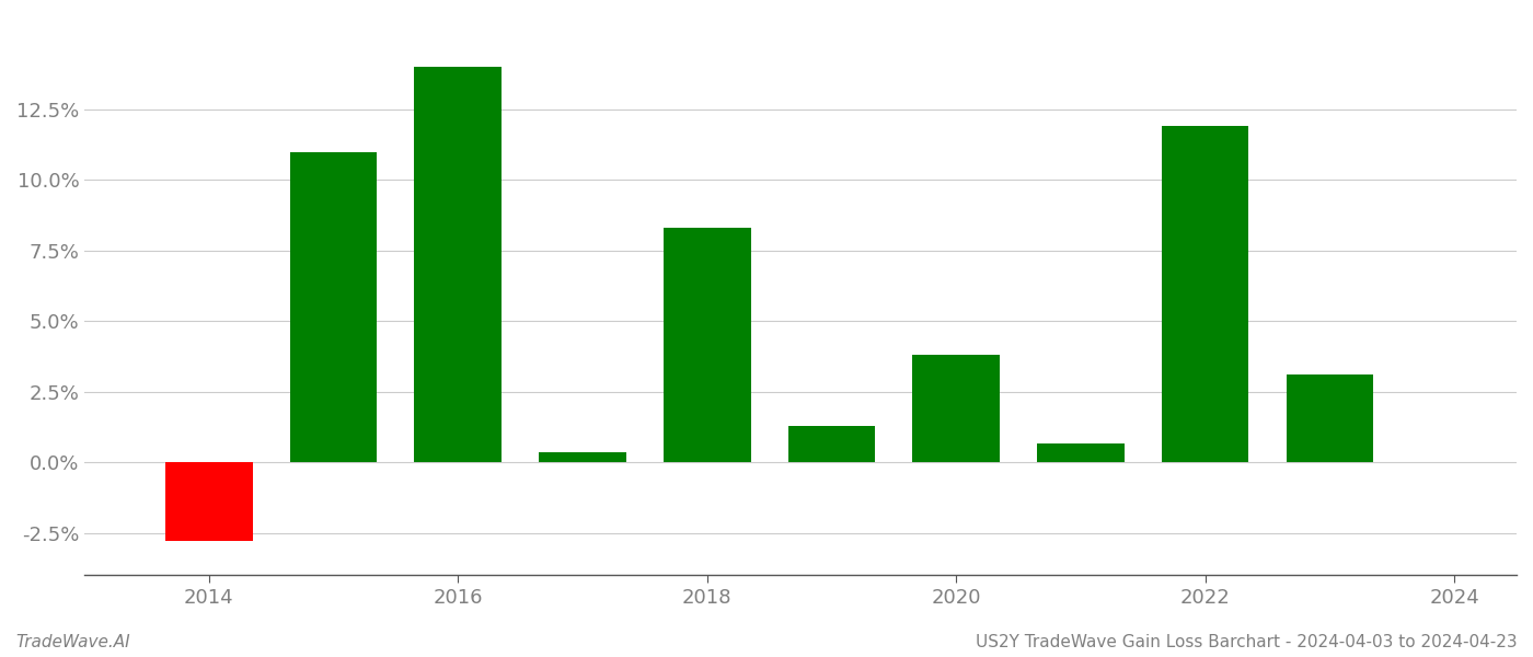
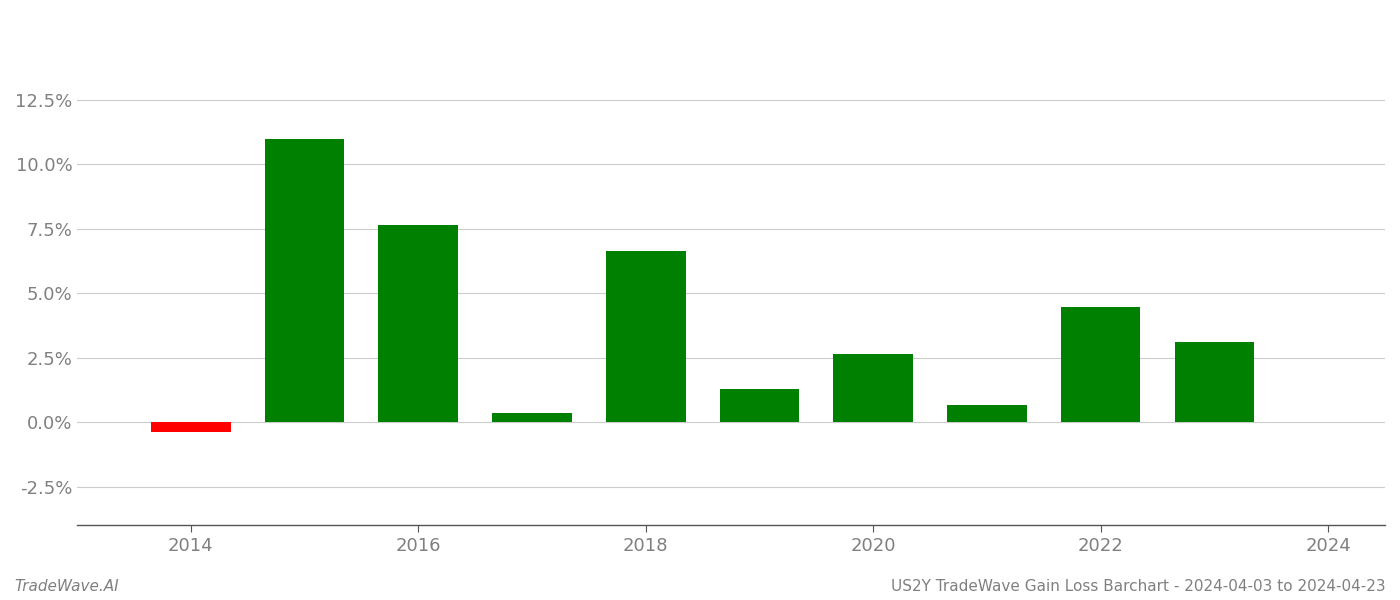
2014: -2.80% -> -0.40%
2016: 14.00% -> 7.65%
2018: 8.30% -> 6.65%
2020: 3.80% -> 2.65%
2022: 11.90% -> 4.45%
